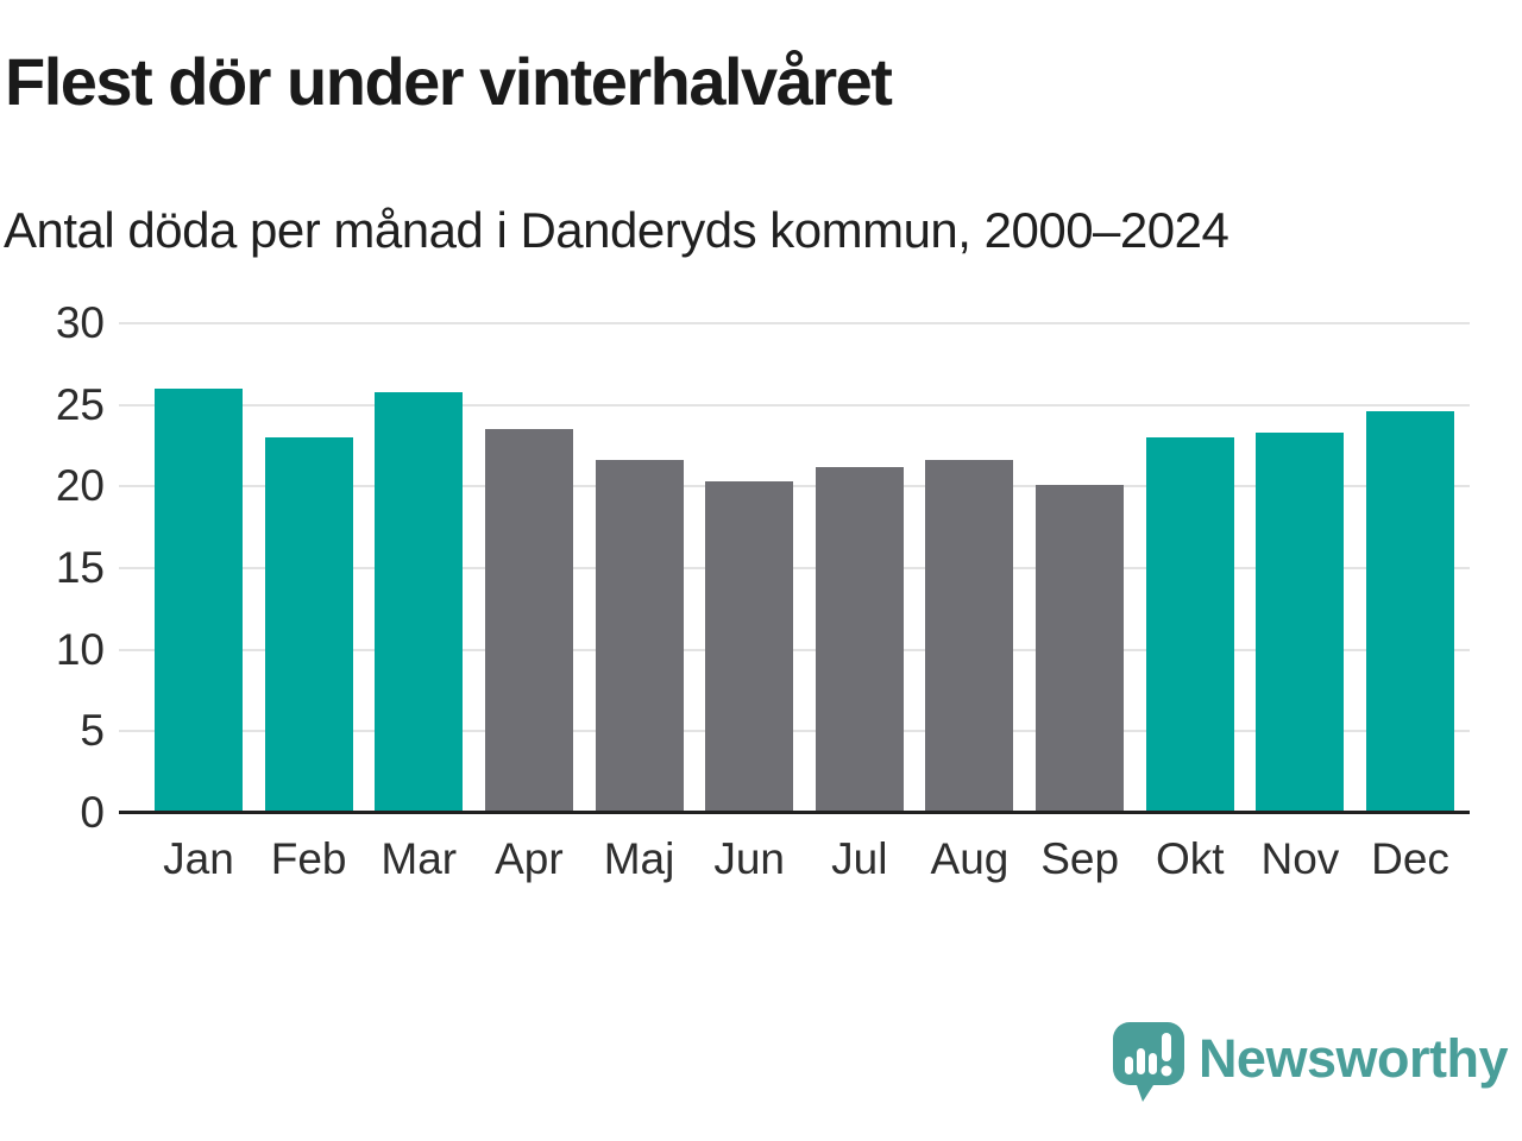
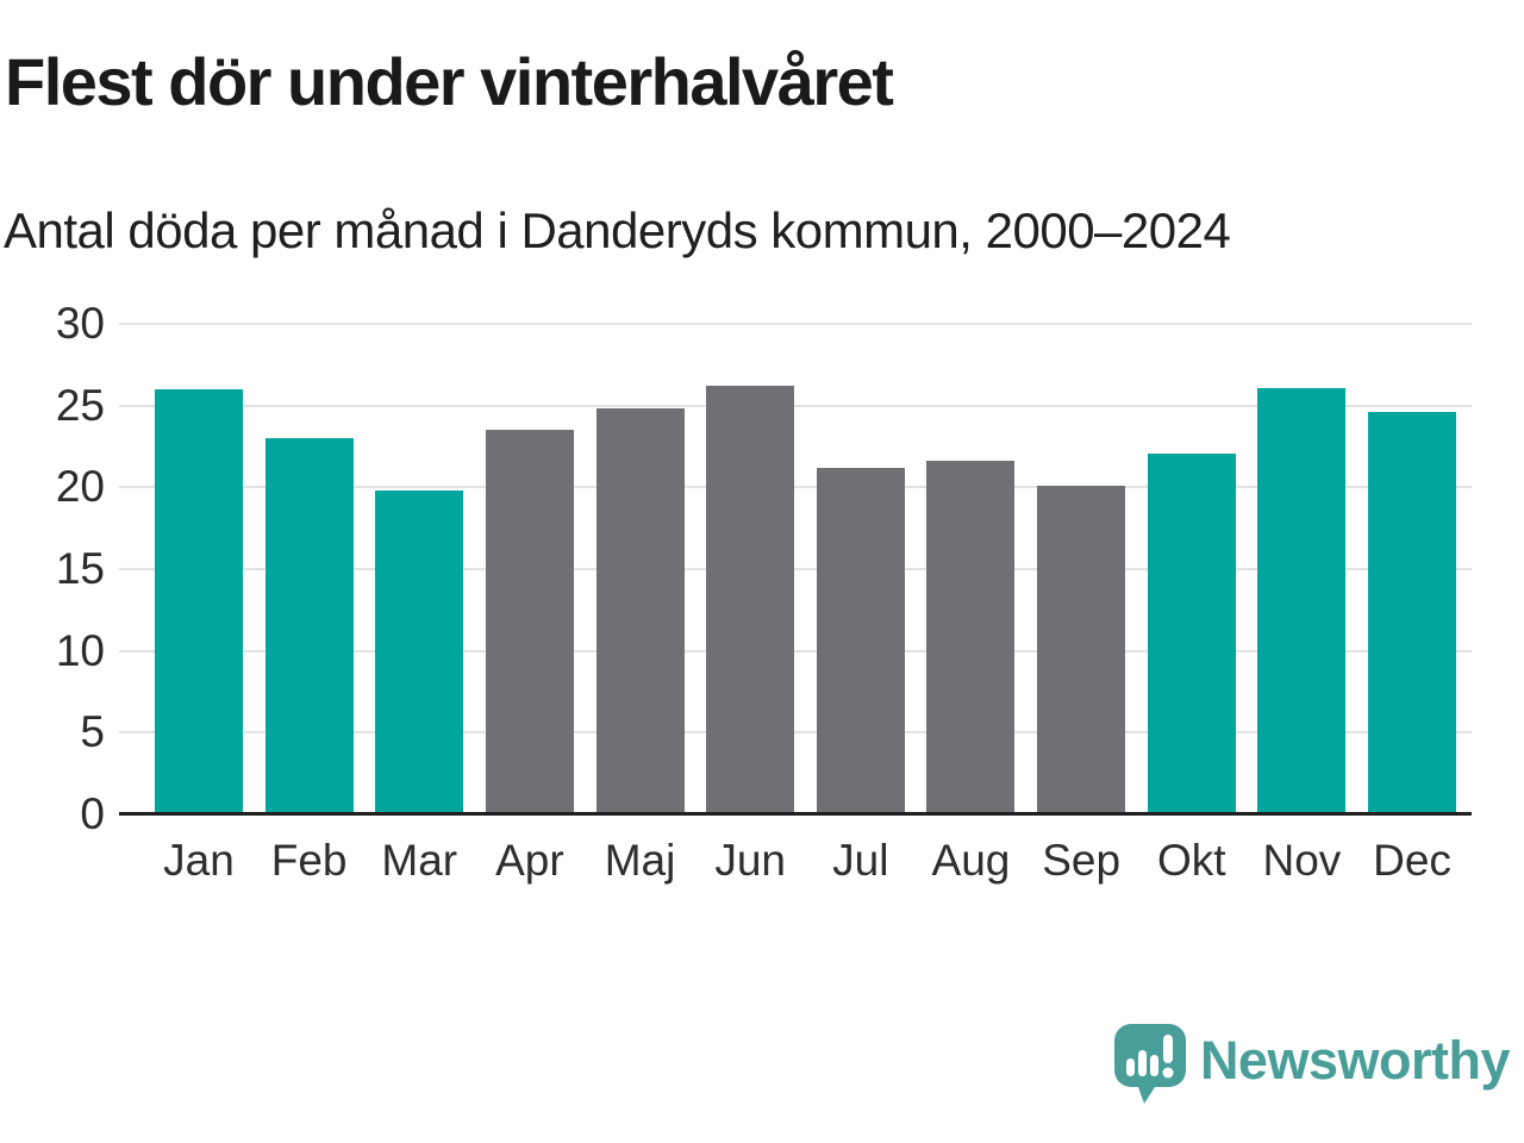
Mar: 25.8 -> 19.8
Maj: 21.6 -> 24.8
Jun: 20.3 -> 26.2
Okt: 23.0 -> 22.1
Nov: 23.3 -> 26.1
